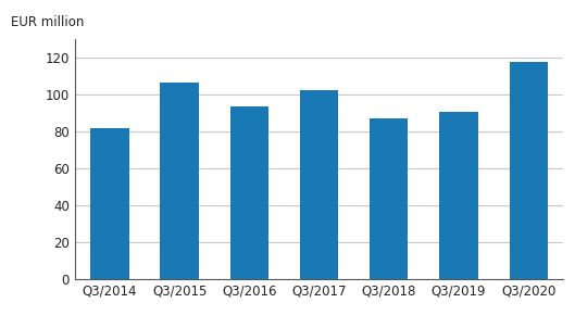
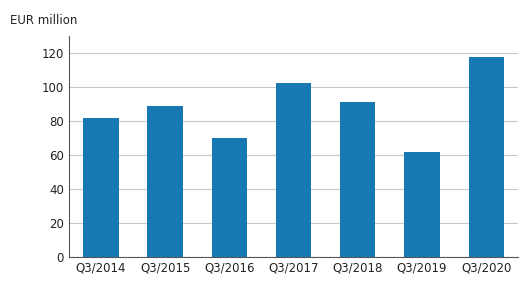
Q3/2015: 106 -> 89
Q3/2016: 94 -> 70
Q3/2018: 87 -> 91
Q3/2019: 90 -> 62
